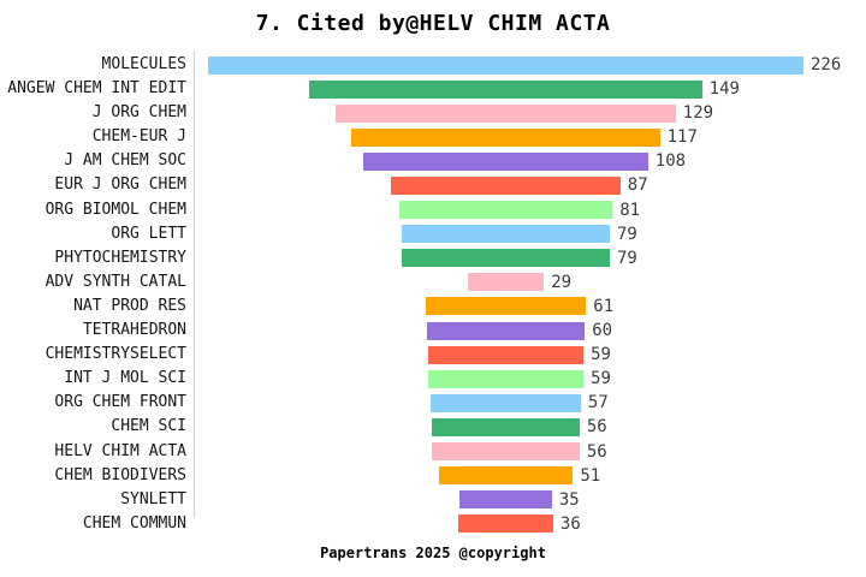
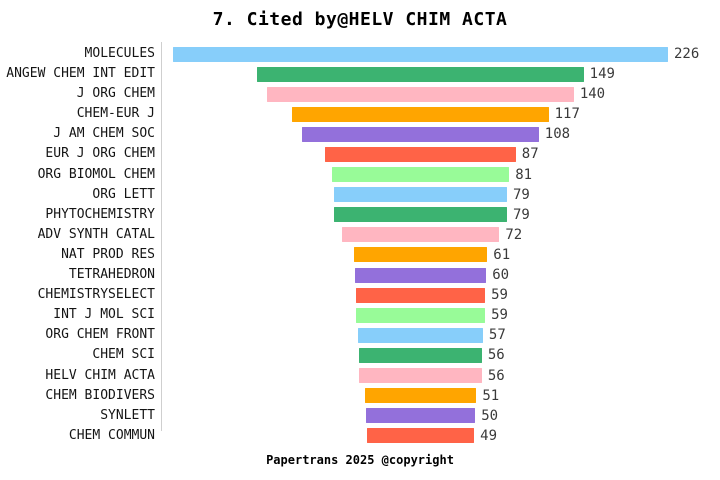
J ORG CHEM: 129 -> 140
ADV SYNTH CATAL: 29 -> 72
SYNLETT: 35 -> 50
CHEM COMMUN: 36 -> 49
